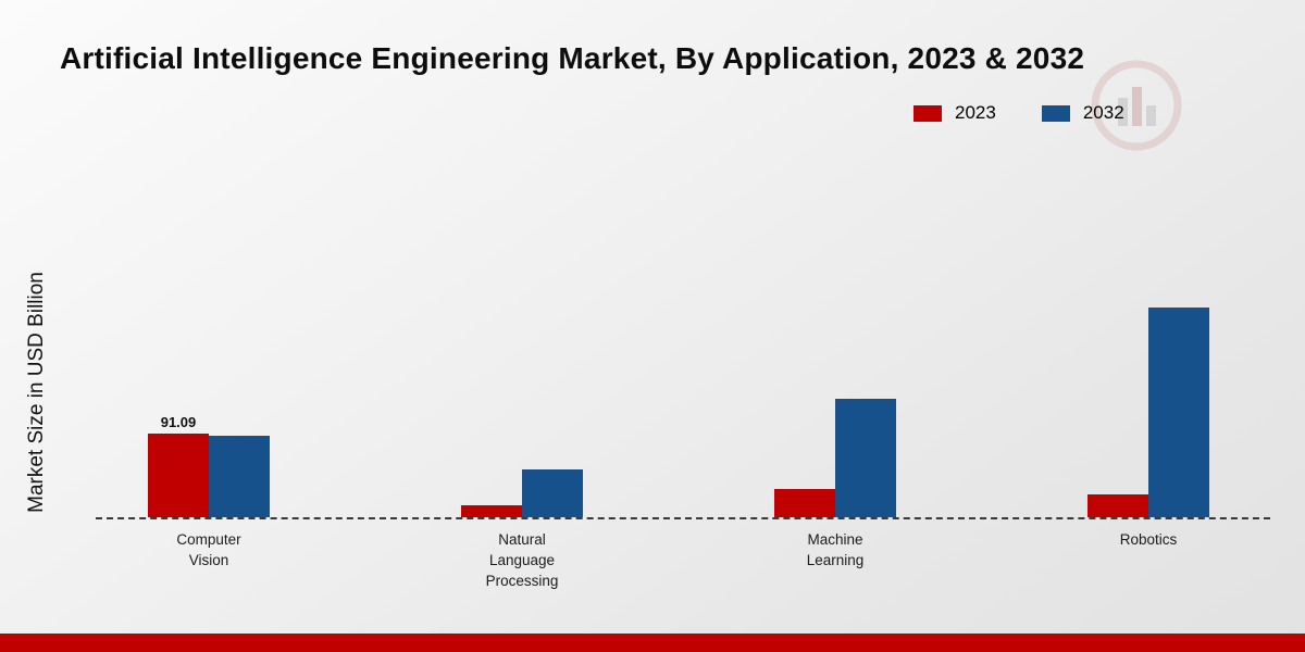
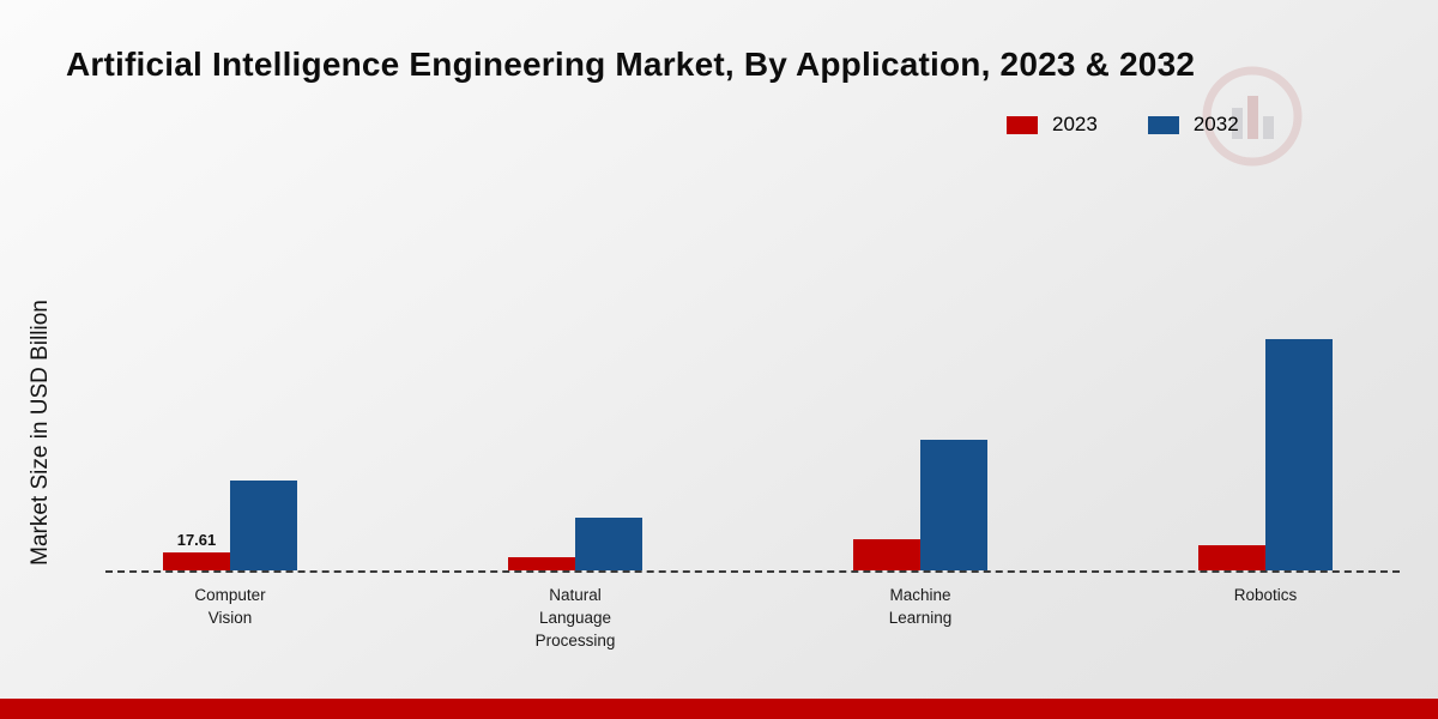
2023/Computer Vision: 91.09 -> 17.61
